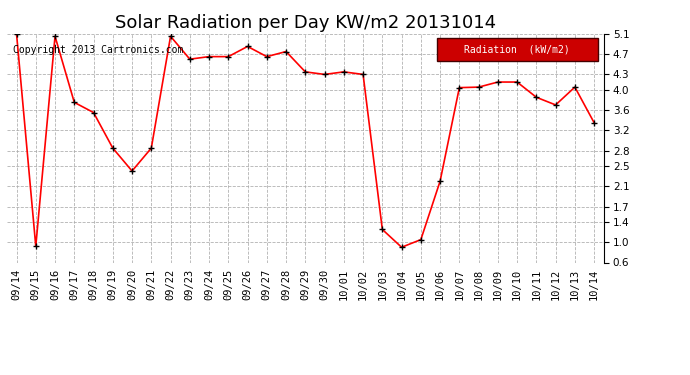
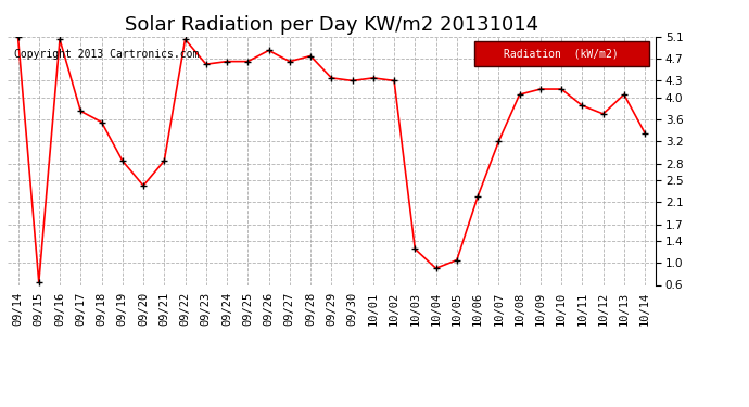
09/15: 0.92 -> 0.65
10/07: 4.04 -> 3.20
